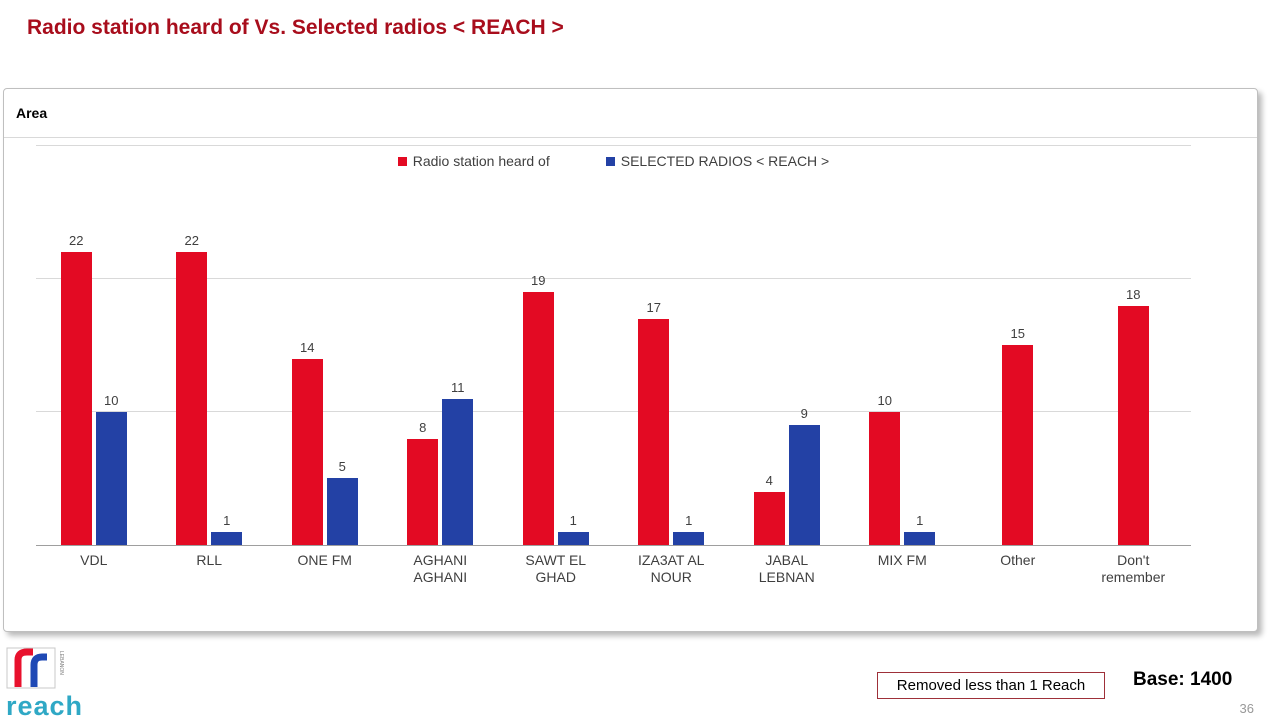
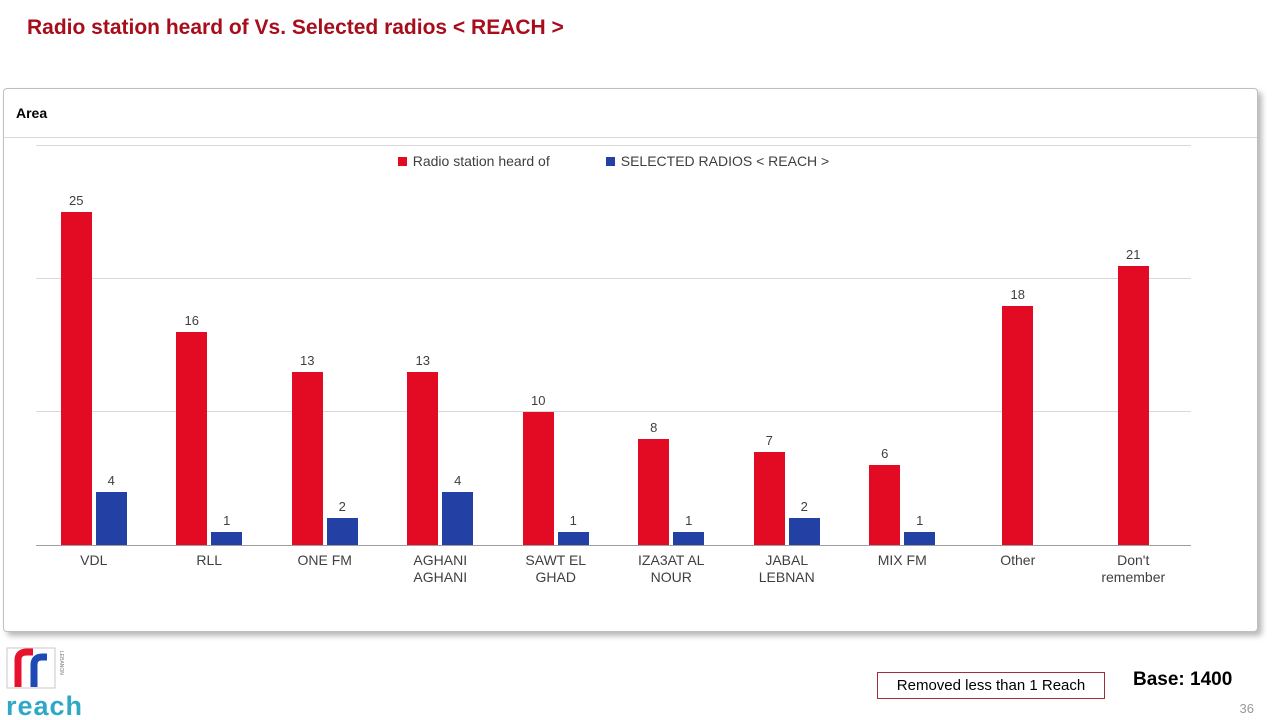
Radio station heard of/VDL: 22 -> 25
SELECTED RADIOS < REACH >/VDL: 10 -> 4
Radio station heard of/RLL: 22 -> 16
Radio station heard of/ONE FM: 14 -> 13
SELECTED RADIOS < REACH >/ONE FM: 5 -> 2
Radio station heard of/AGHANI AGHANI: 8 -> 13
SELECTED RADIOS < REACH >/AGHANI AGHANI: 11 -> 4
Radio station heard of/SAWT EL GHAD: 19 -> 10
Radio station heard of/IZA3AT AL NOUR: 17 -> 8
Radio station heard of/JABAL LEBNAN: 4 -> 7
SELECTED RADIOS < REACH >/JABAL LEBNAN: 9 -> 2
Radio station heard of/MIX FM: 10 -> 6
Radio station heard of/Other: 15 -> 18
Radio station heard of/Don't remember: 18 -> 21
